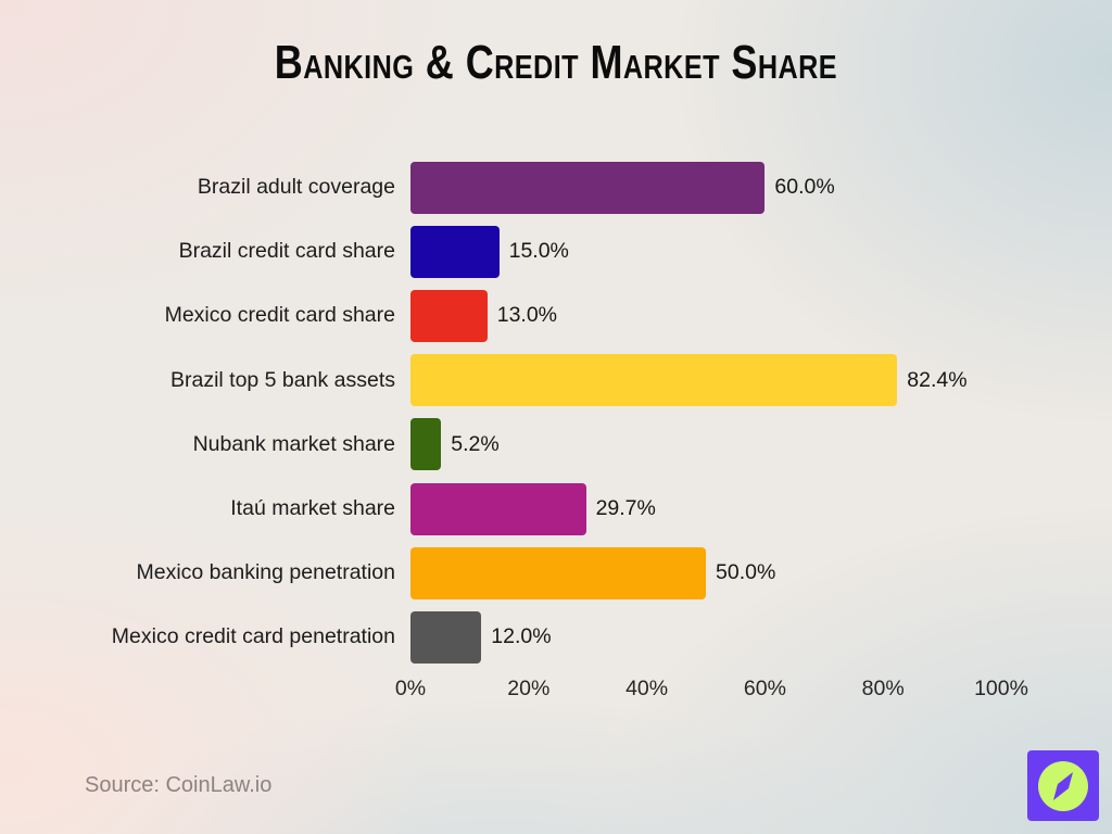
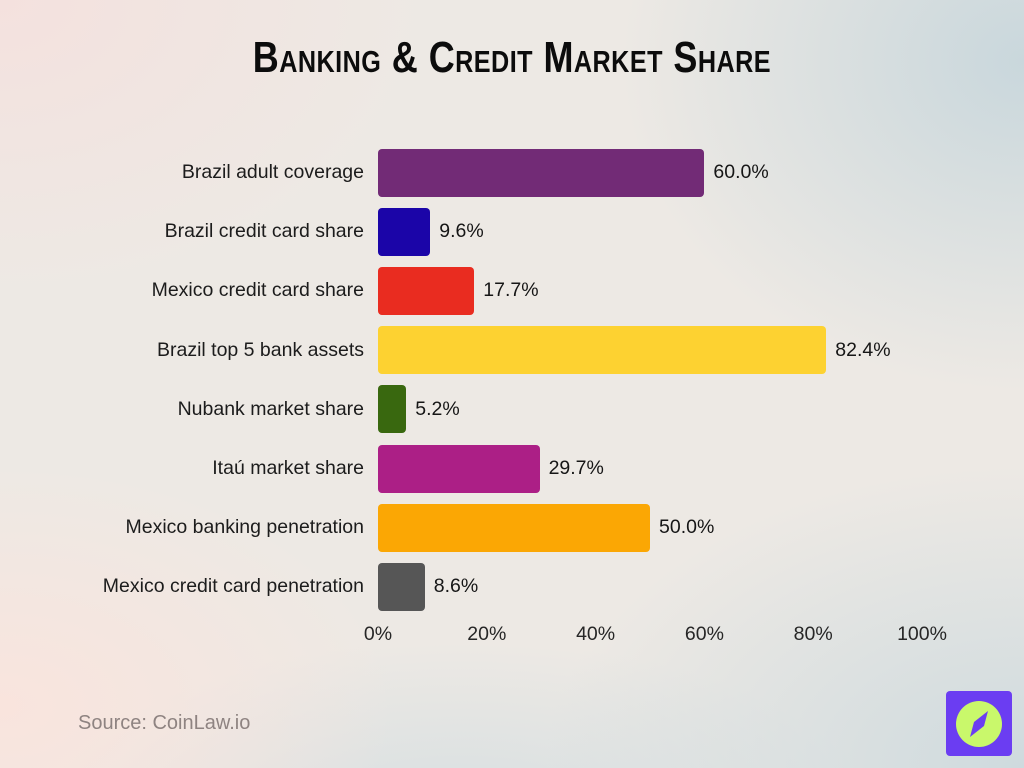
Brazil credit card share: 15.0% -> 9.6%
Mexico credit card share: 13.0% -> 17.7%
Mexico credit card penetration: 12.0% -> 8.6%
